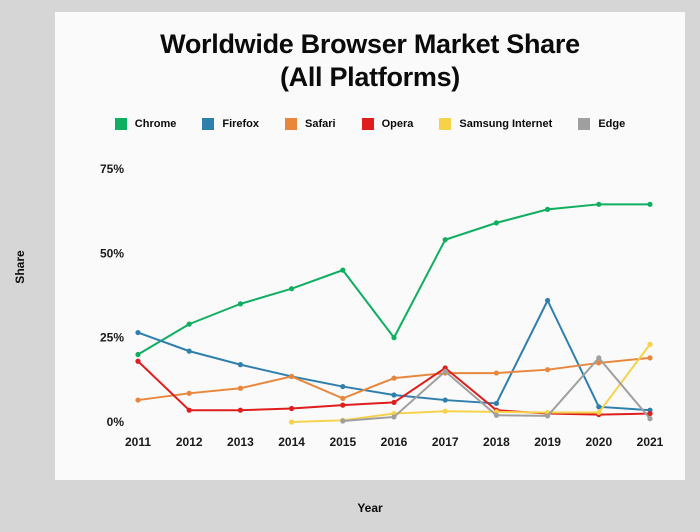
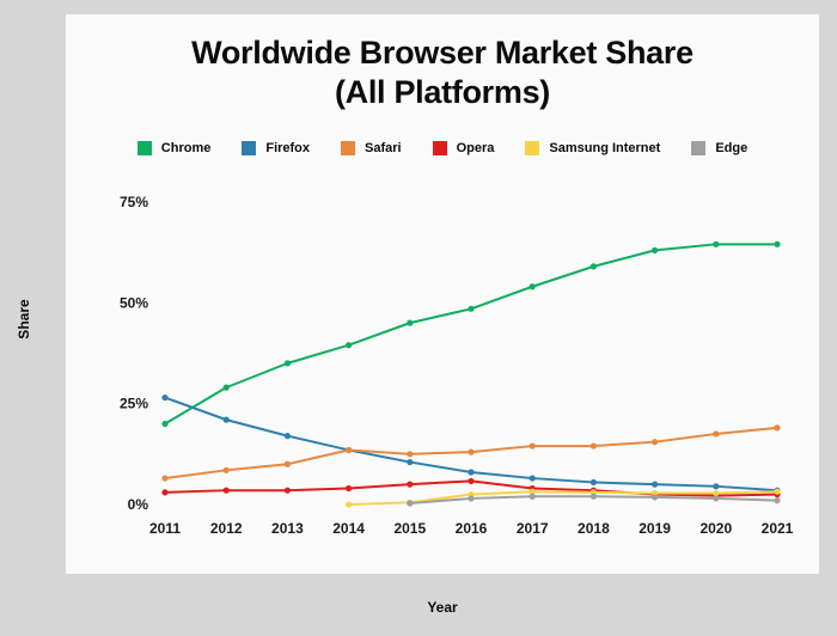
Opera/2011: 18% -> 3%
Safari/2015: 7% -> 12%
Chrome/2016: 25% -> 48%
Opera/2017: 16% -> 4%
Edge/2017: 15% -> 2%
Firefox/2019: 36% -> 5%
Edge/2020: 19% -> 2%
Samsung Internet/2021: 23% -> 3%
